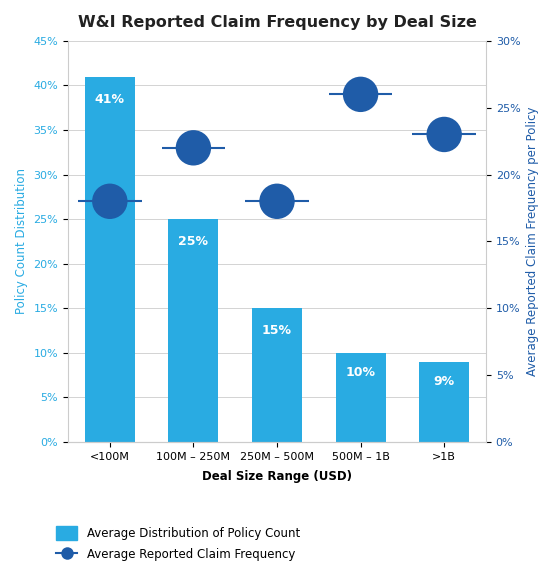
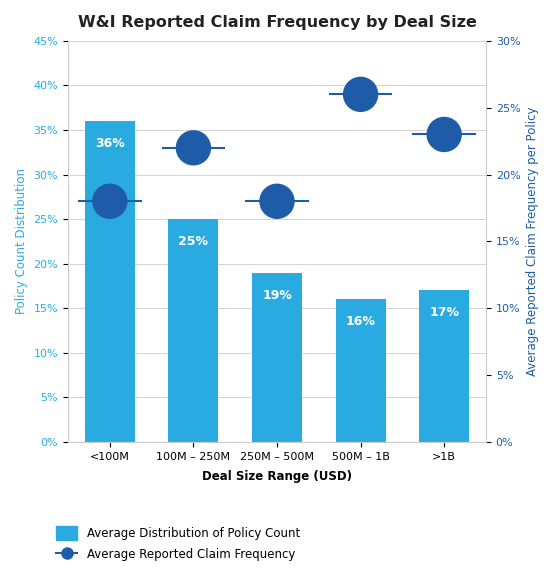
Average Distribution of Policy Count/<100M: 41% -> 36%
Average Distribution of Policy Count/250M – 500M: 15% -> 19%
Average Distribution of Policy Count/500M – 1B: 10% -> 16%
Average Distribution of Policy Count/>1B: 9% -> 17%
